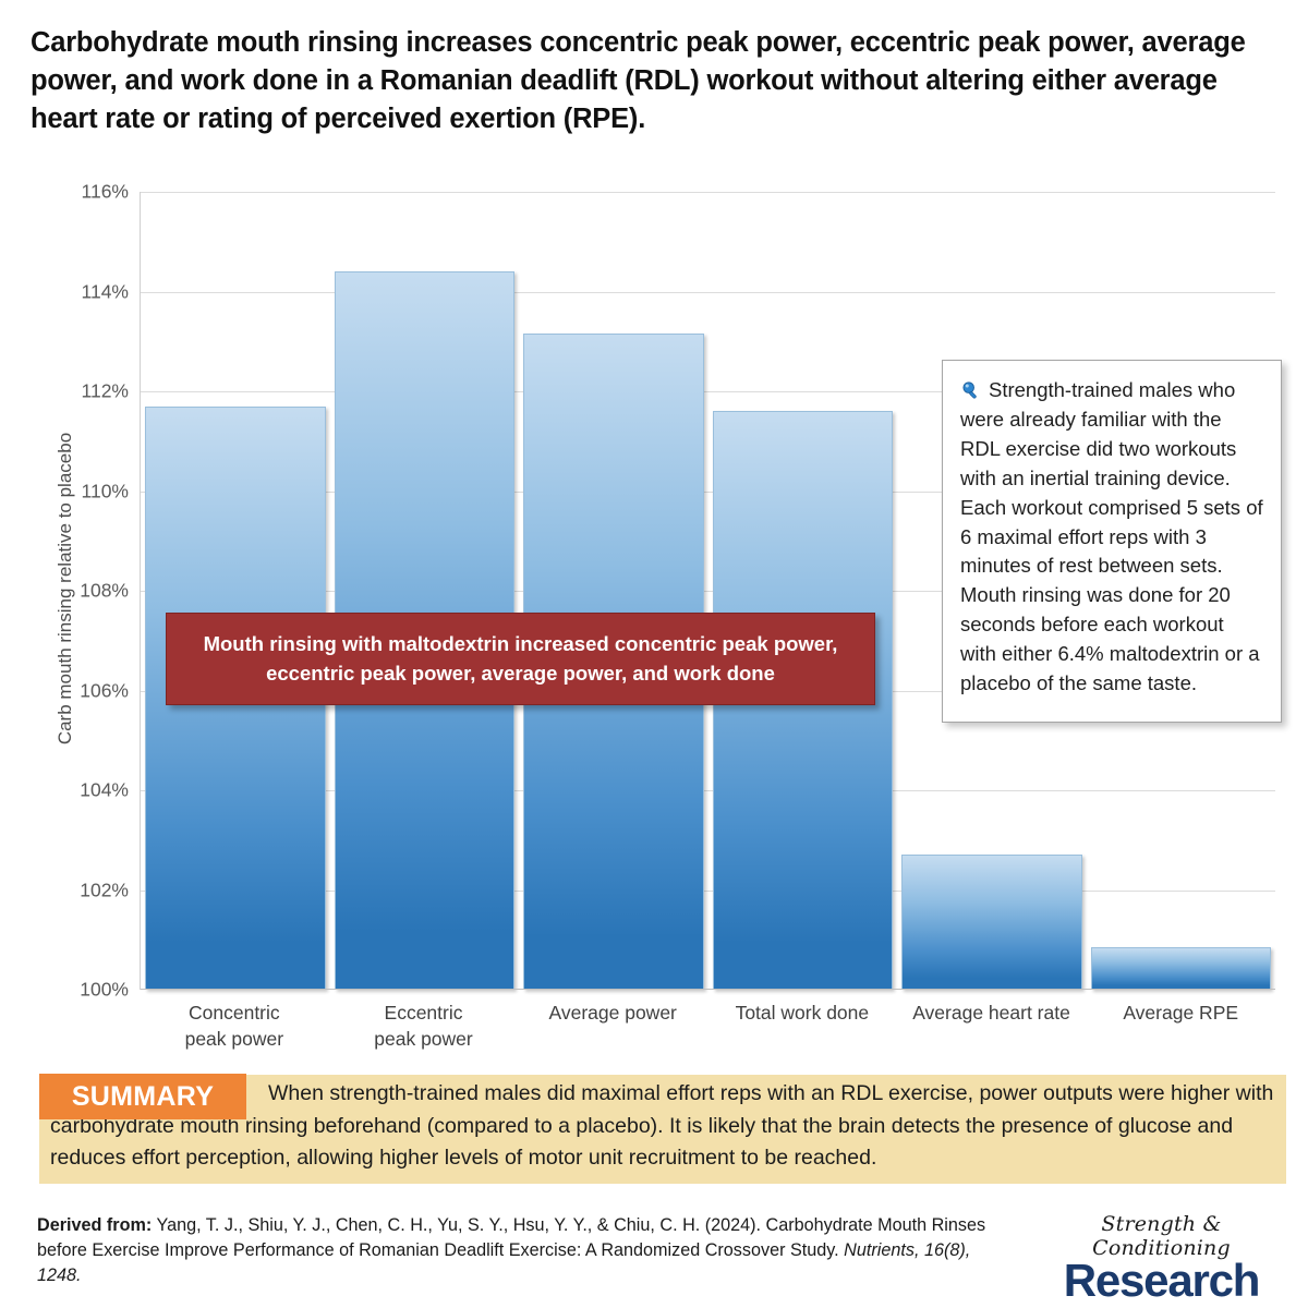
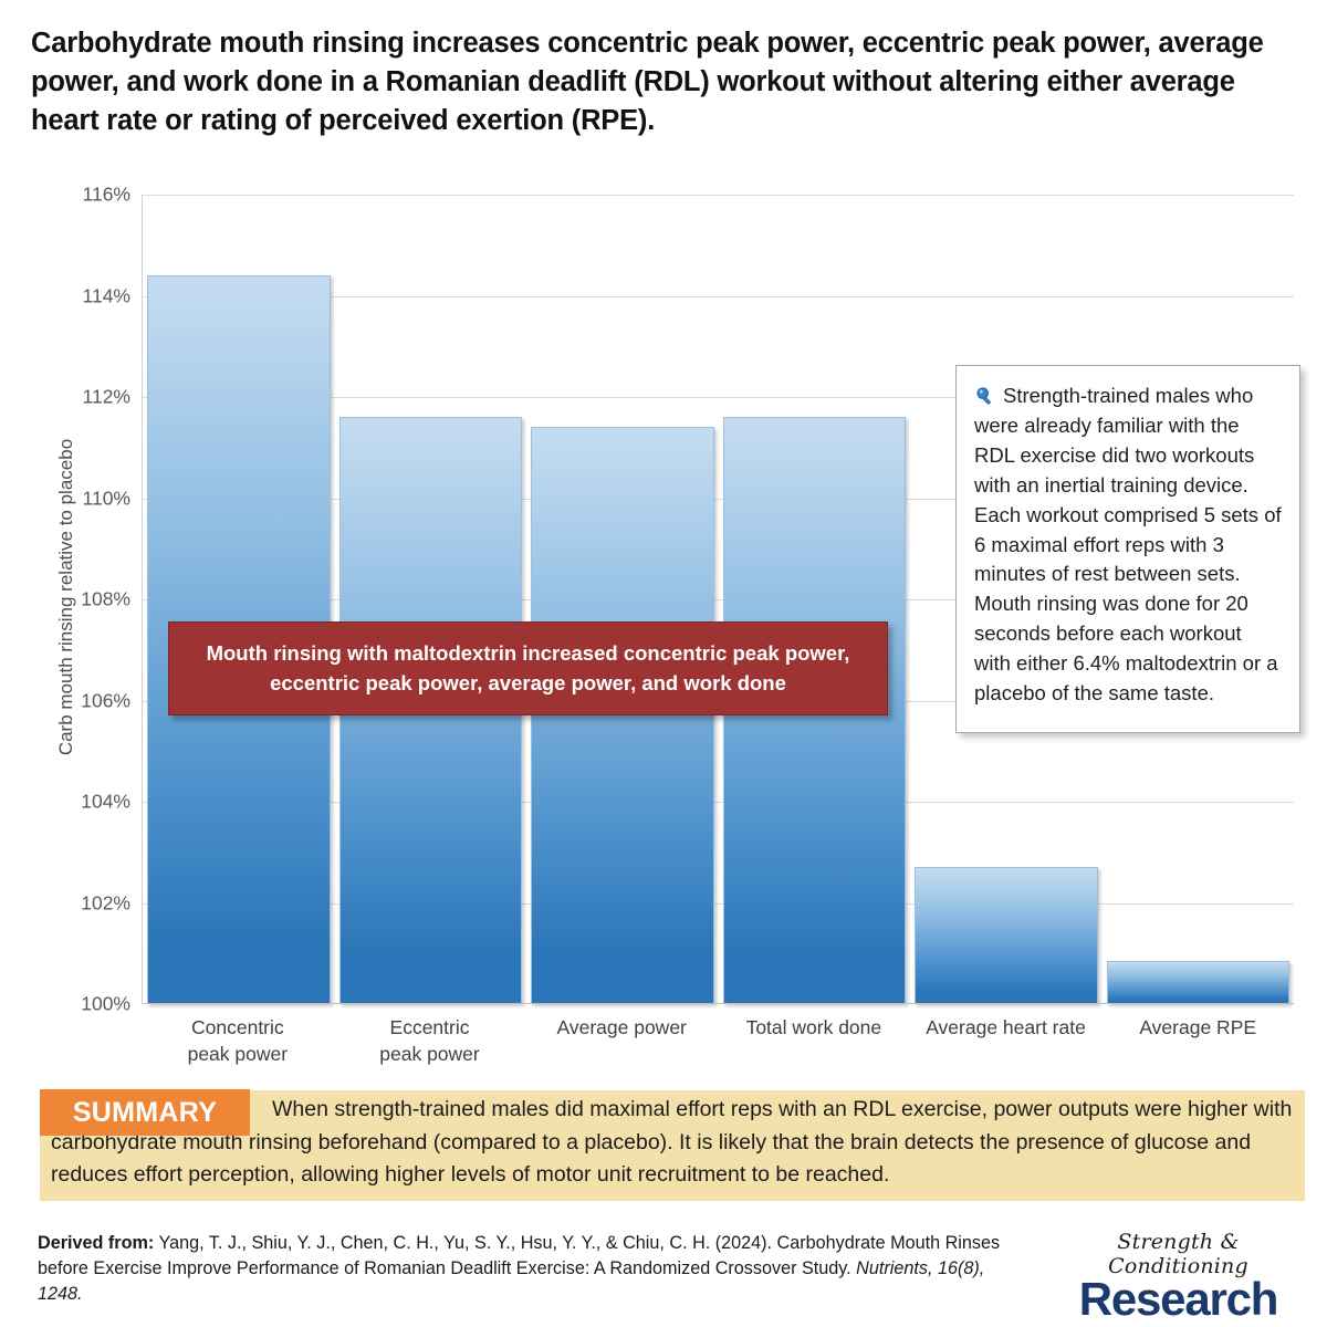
Concentric peak power: 111.7% -> 114.4%
Eccentric peak power: 114.4% -> 111.6%
Average power: 113.2% -> 111.4%
